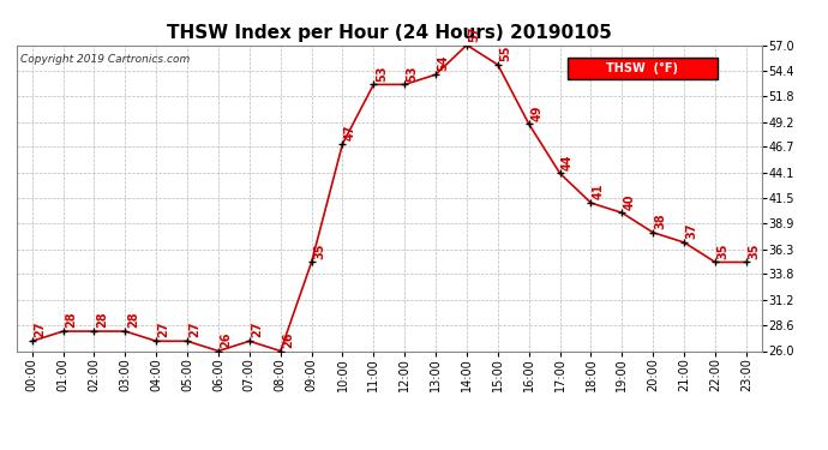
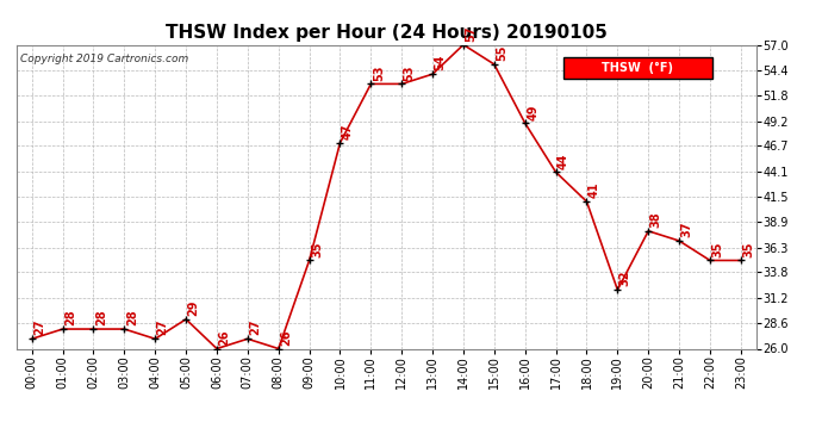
05:00: 27 -> 29
19:00: 40 -> 32
